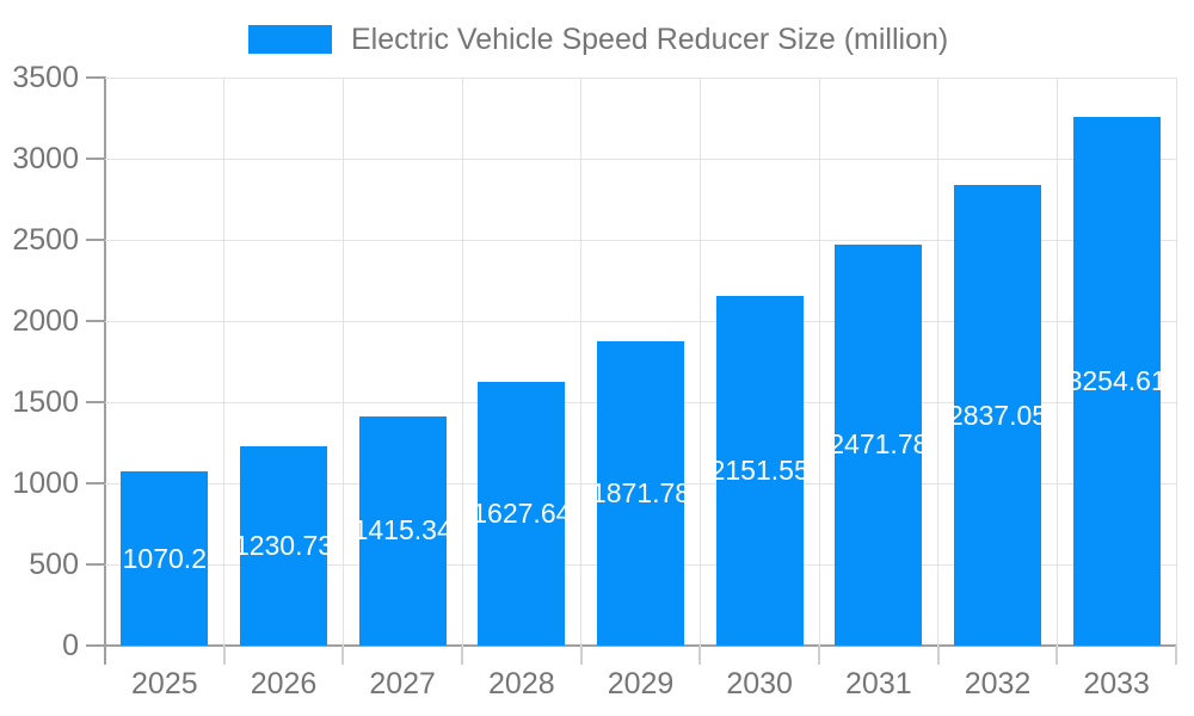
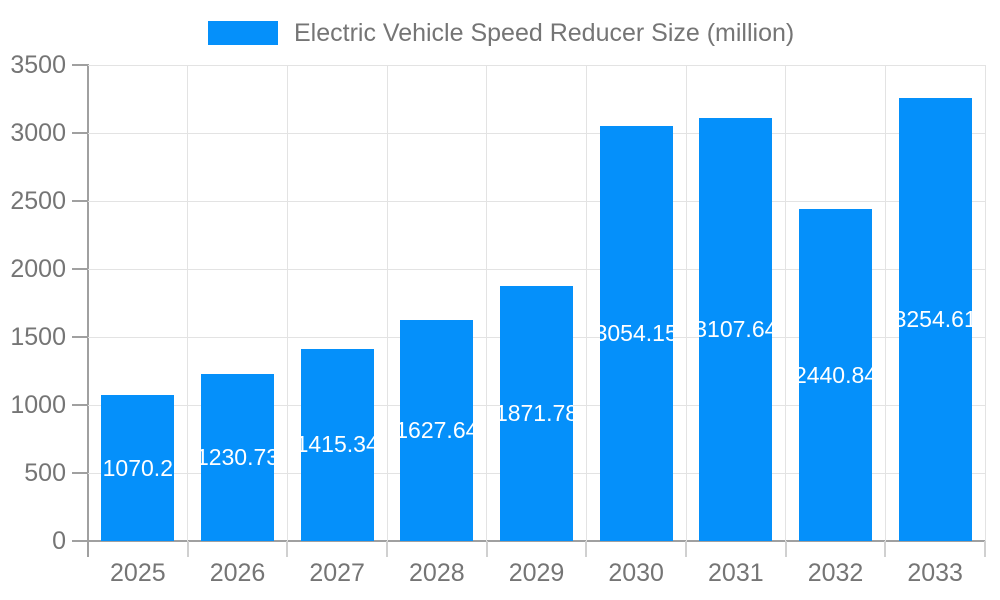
2030: 2151.55 -> 3054.15
2031: 2471.78 -> 3107.64
2032: 2837.05 -> 2440.84
